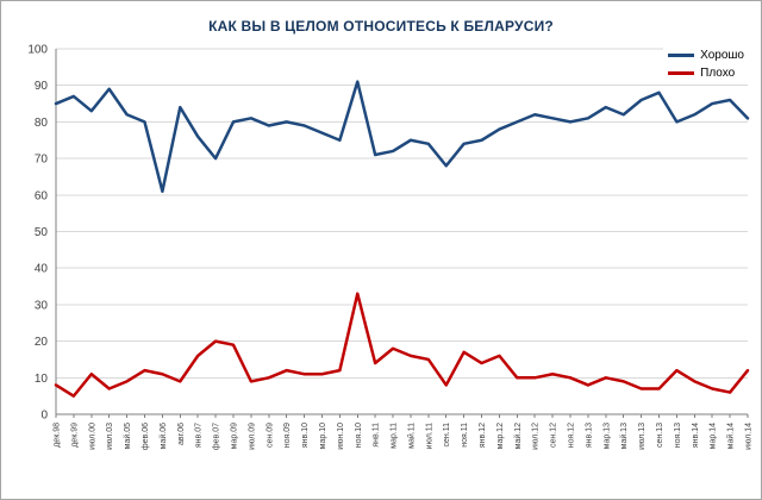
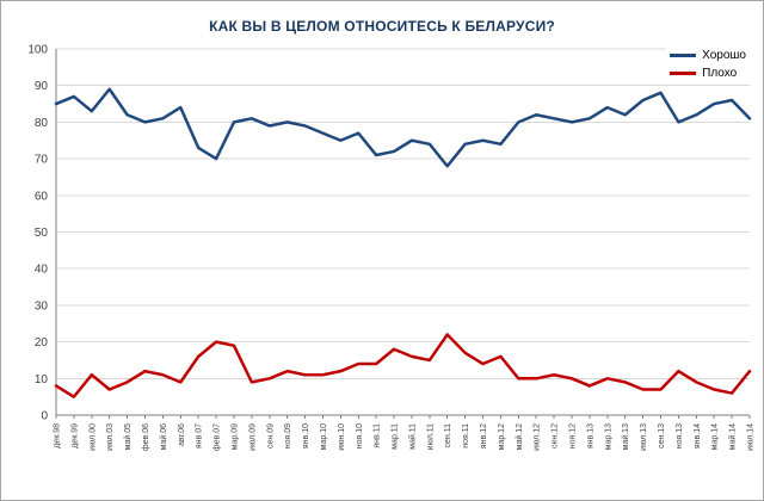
Хорошо/май.06: 61 -> 81
Хорошо/янв.07: 76 -> 73
Хорошо/ноя.10: 91 -> 77
Плохо/ноя.10: 33 -> 14
Плохо/сен.11: 8 -> 22
Хорошо/мар.12: 78 -> 74
